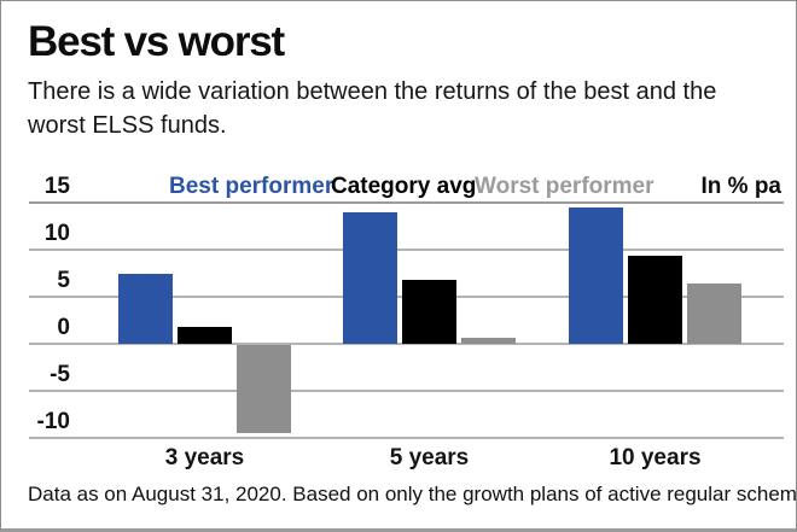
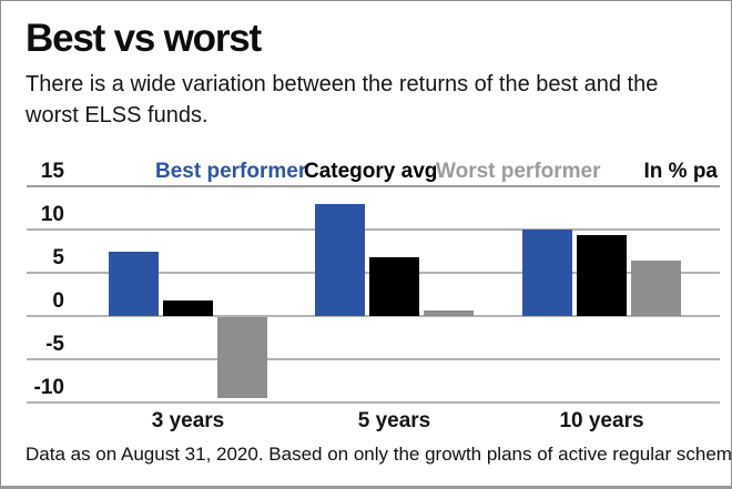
Best performer/5 years: 14 -> 13
Best performer/10 years: 14 -> 10
